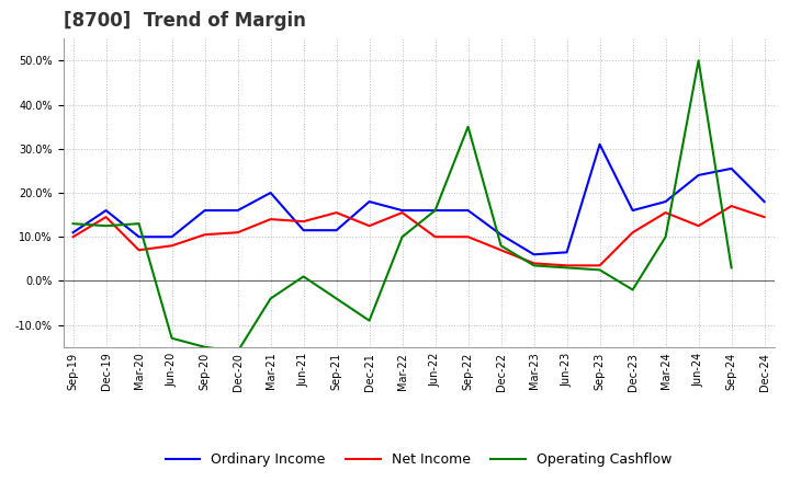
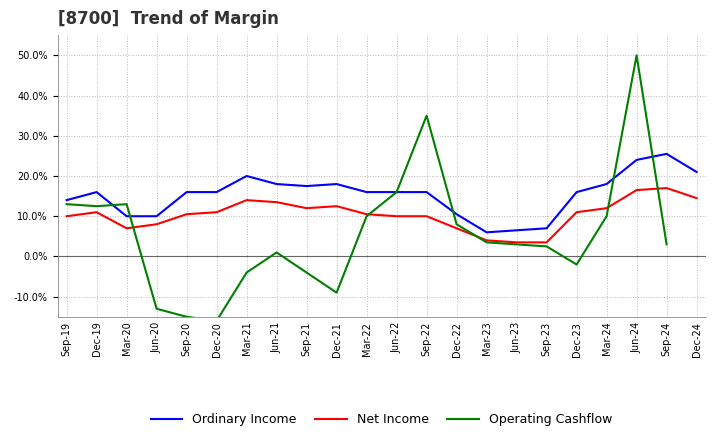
Ordinary Income/Sep-19: 11.0% -> 14.0%
Net Income/Dec-19: 14.5% -> 11.0%
Ordinary Income/Jun-21: 11.5% -> 18.0%
Ordinary Income/Sep-21: 11.5% -> 17.5%
Net Income/Sep-21: 15.5% -> 12.0%
Net Income/Mar-22: 15.5% -> 10.5%
Ordinary Income/Sep-23: 31.0% -> 7.0%
Net Income/Mar-24: 15.5% -> 12.0%
Net Income/Jun-24: 12.5% -> 16.5%
Ordinary Income/Dec-24: 18.0% -> 21.0%
